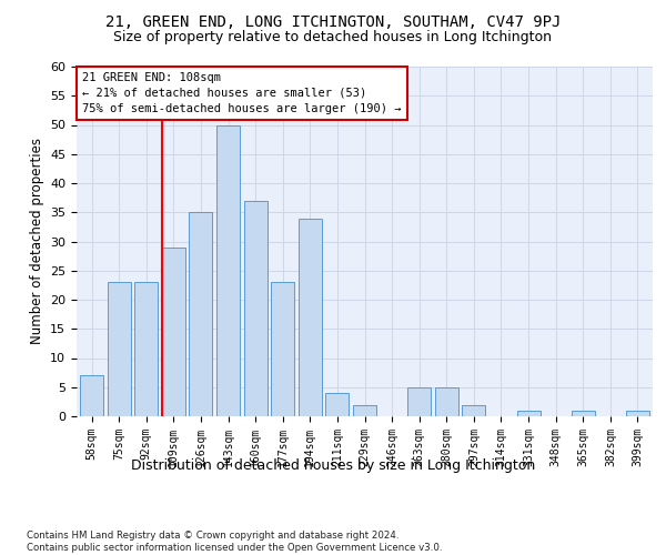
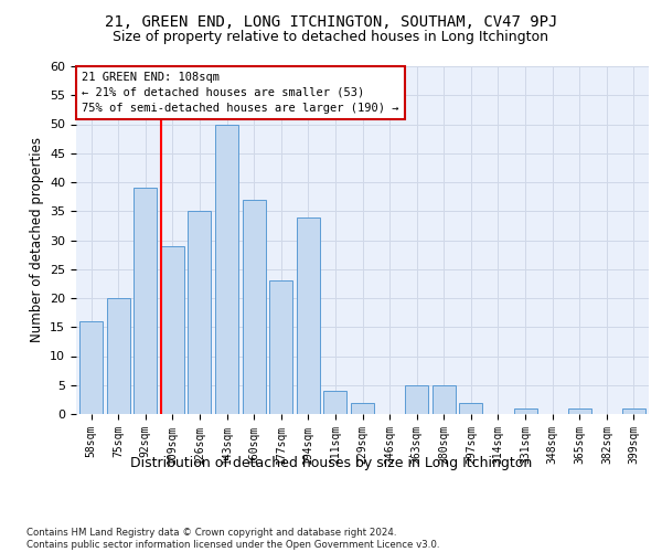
58sqm: 7 -> 16
75sqm: 23 -> 20
92sqm: 23 -> 39
